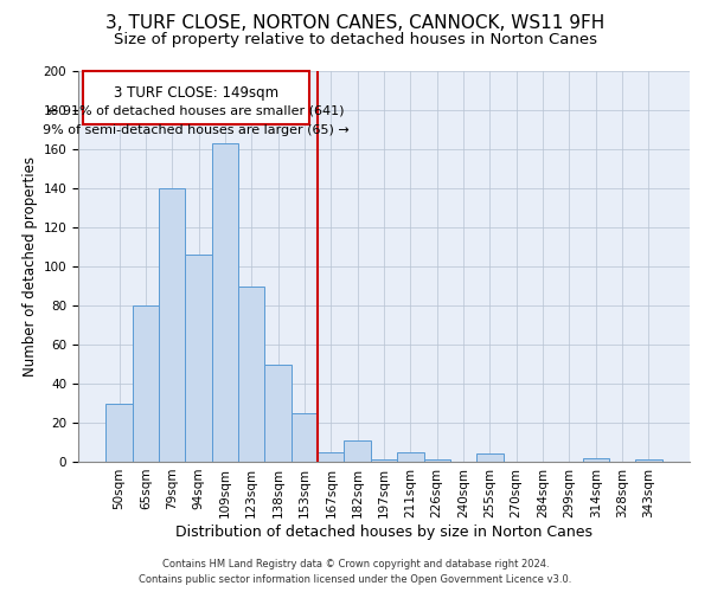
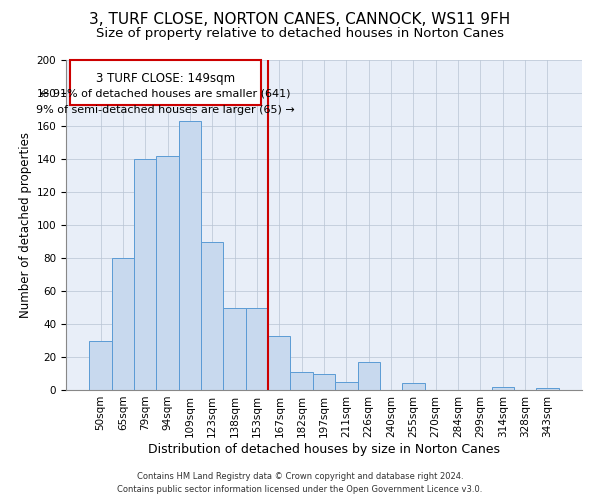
94sqm: 106 -> 142
153sqm: 25 -> 50
167sqm: 5 -> 33
197sqm: 1 -> 10
226sqm: 1 -> 17
